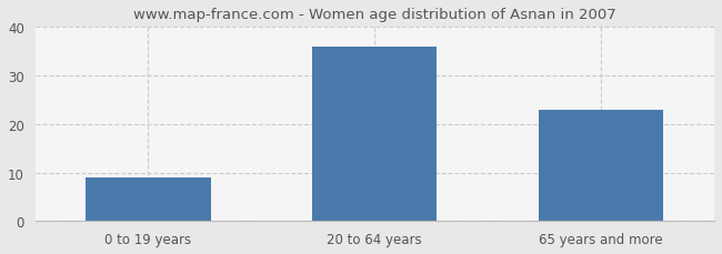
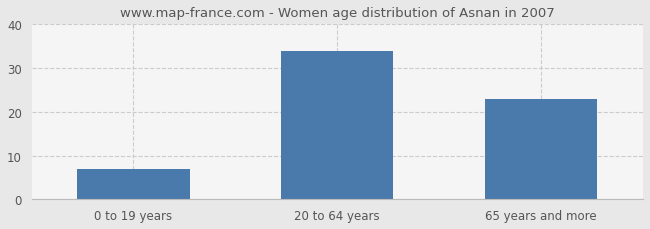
0 to 19 years: 9 -> 7
20 to 64 years: 36 -> 34
